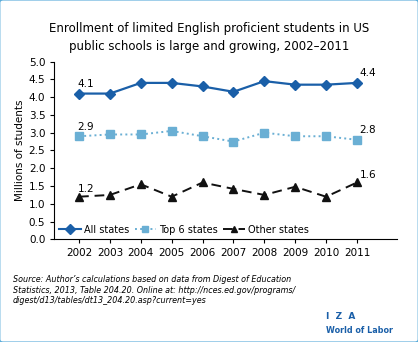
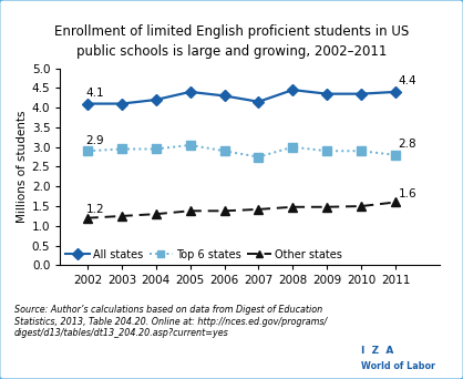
All states/2004: 4.40 -> 4.20
Other states/2004: 1.55 -> 1.30
Other states/2005: 1.20 -> 1.38
Other states/2006: 1.60 -> 1.38
Other states/2008: 1.25 -> 1.48
Other states/2010: 1.20 -> 1.50
